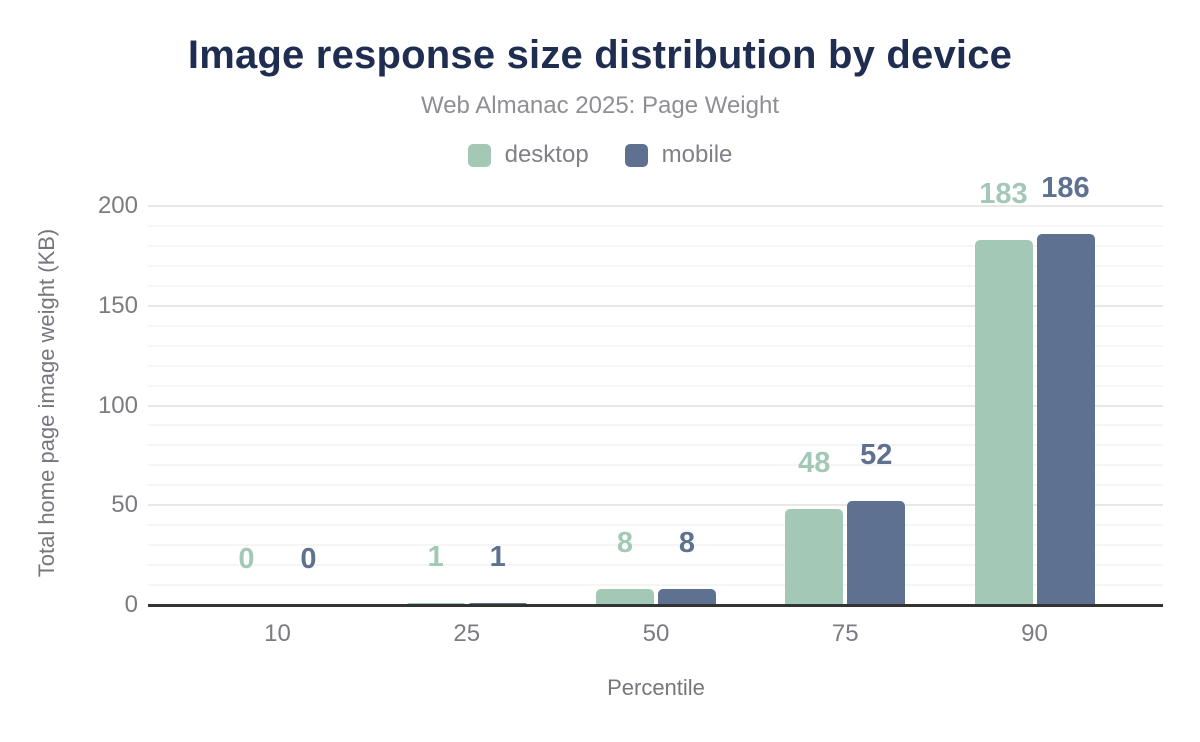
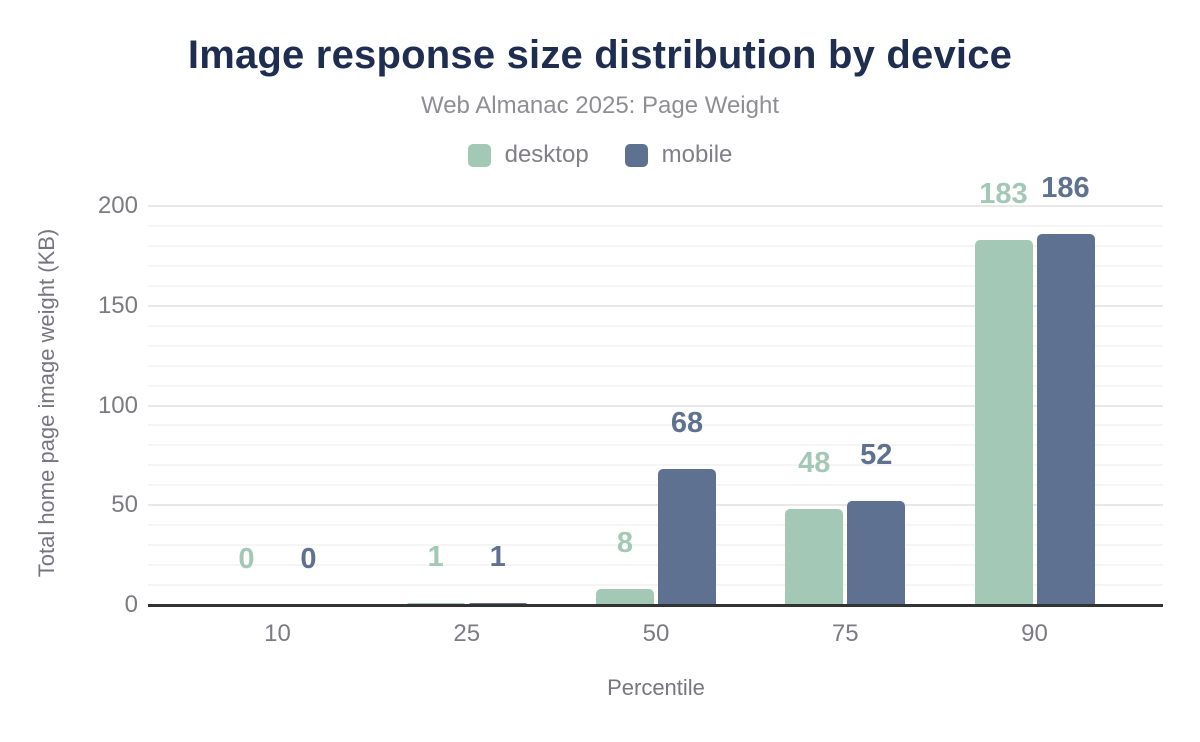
mobile/50: 8 -> 68
